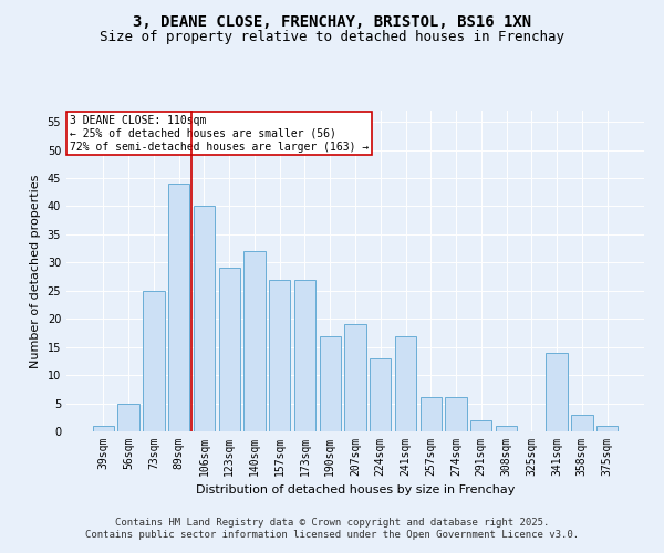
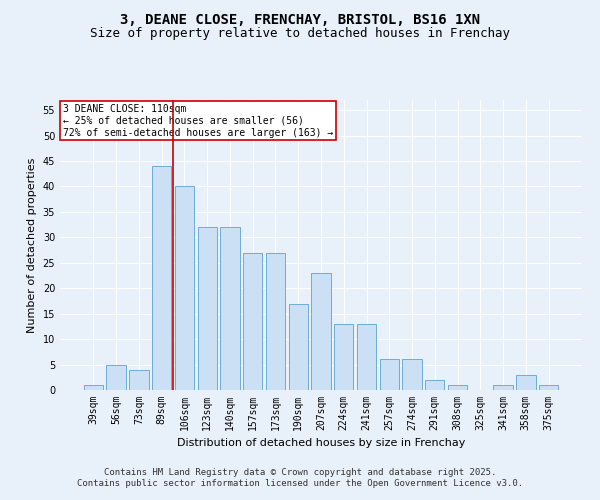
73sqm: 25 -> 4
123sqm: 29 -> 32
207sqm: 19 -> 23
241sqm: 17 -> 13
341sqm: 14 -> 1
